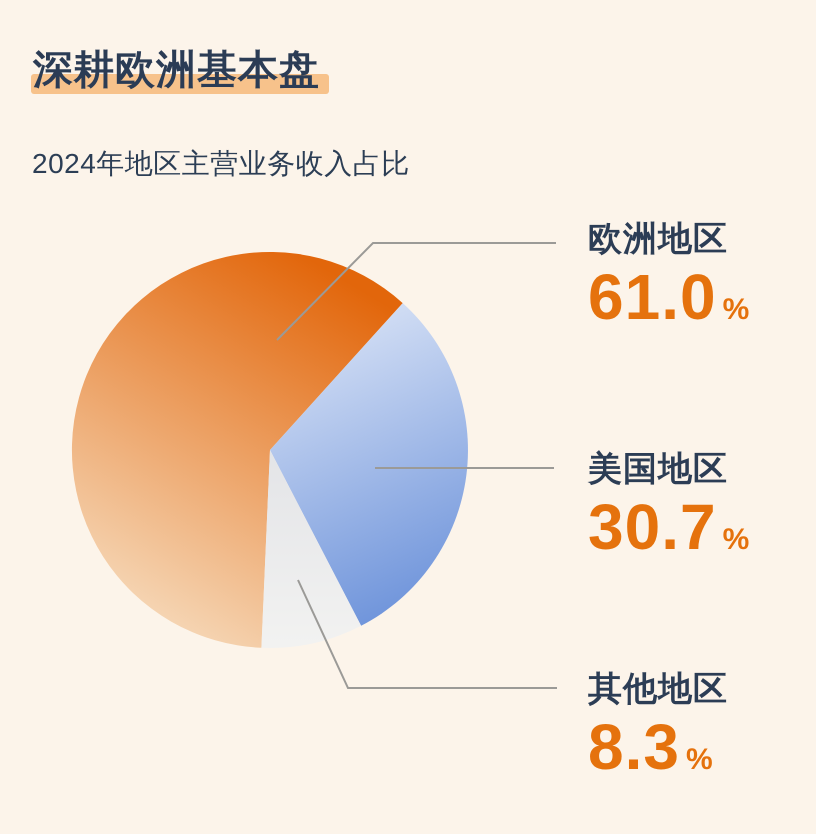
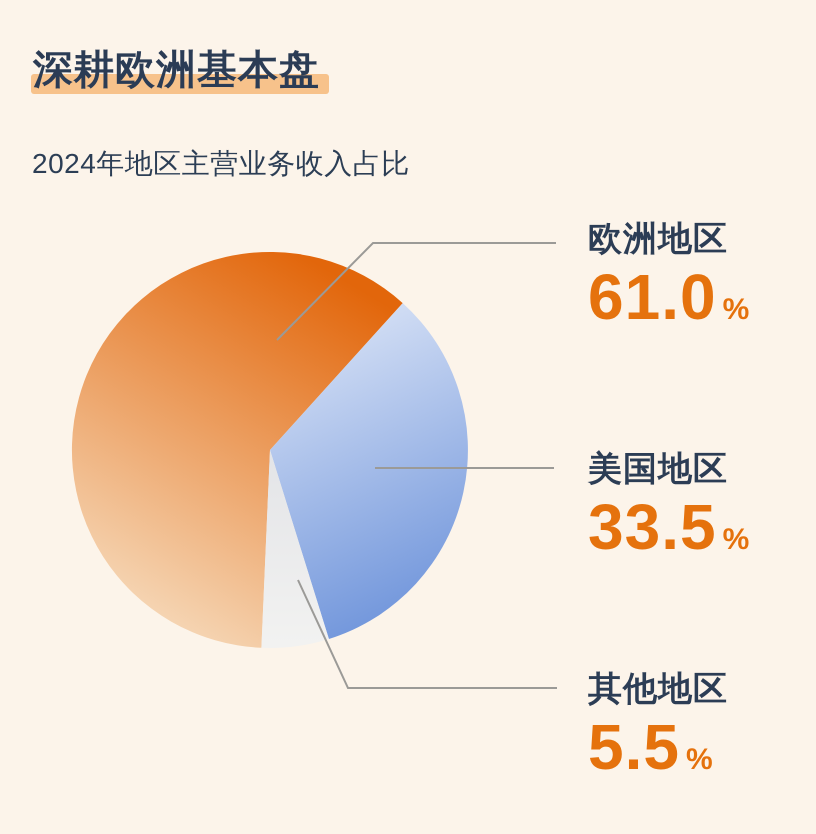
美国地区: 30.7 -> 33.5
其他地区: 8.3 -> 5.5
